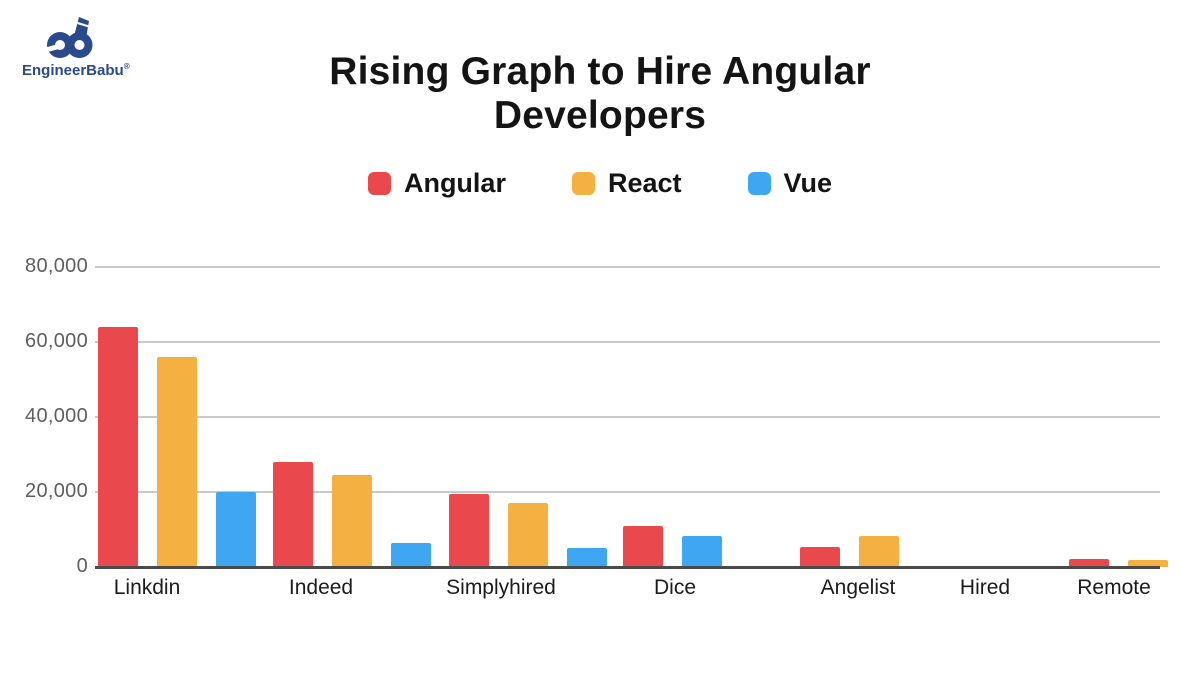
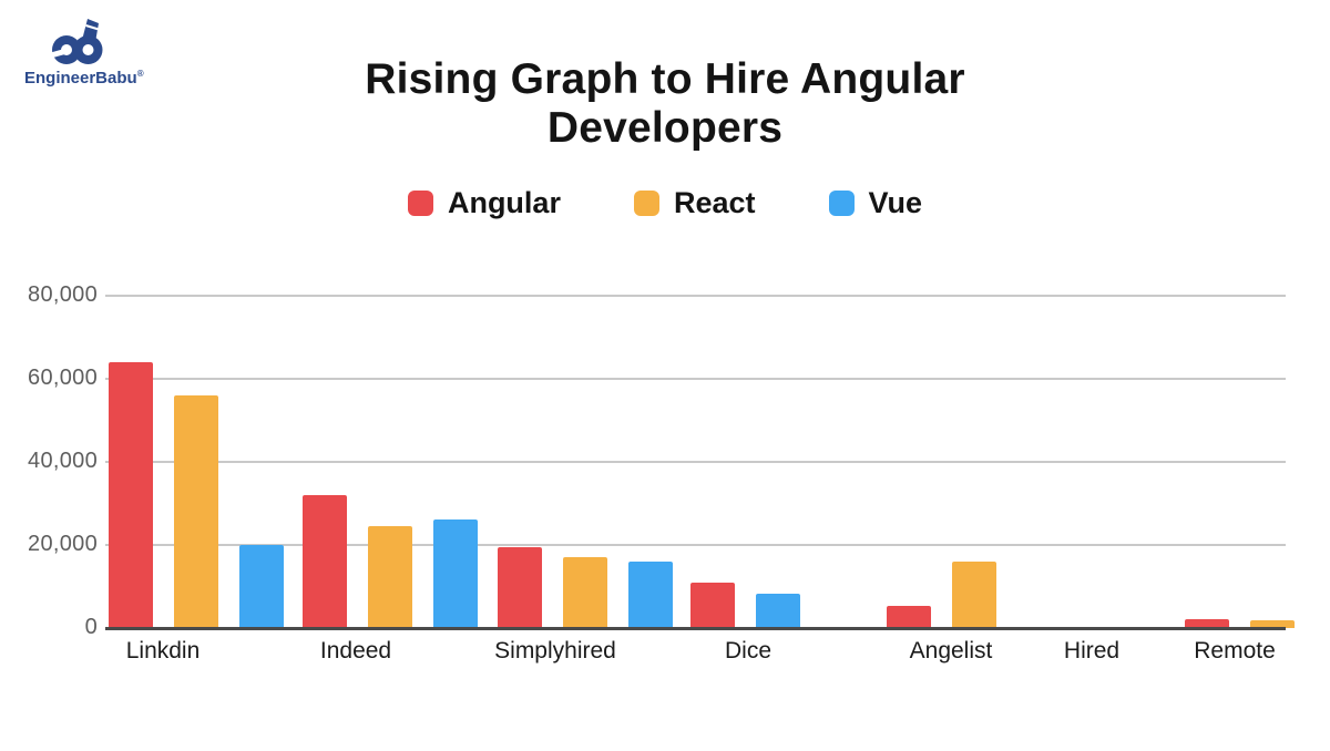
Angular/Indeed: 28000 -> 32000
Vue/Indeed: 6000 -> 26000
Vue/Simplyhired: 5000 -> 16000
React/Angelist: 8000 -> 16000
